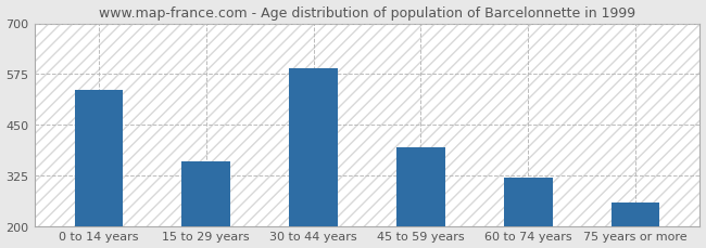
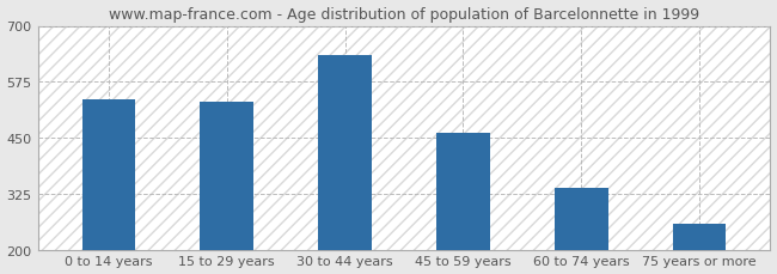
15 to 29 years: 360 -> 530
30 to 44 years: 590 -> 635
45 to 59 years: 395 -> 460
60 to 74 years: 320 -> 338
